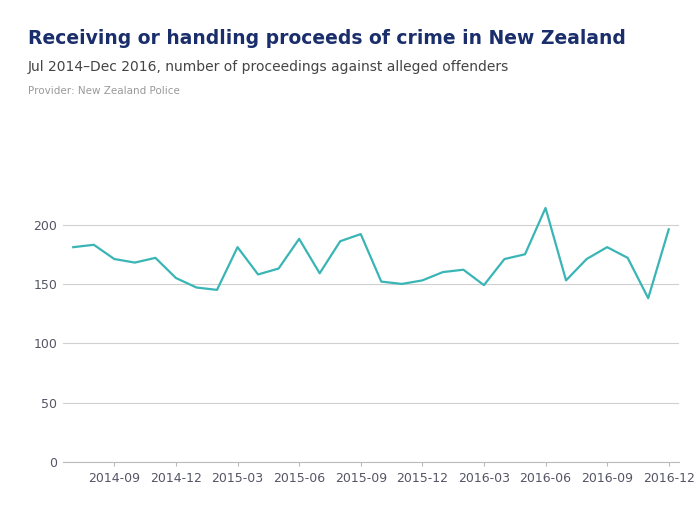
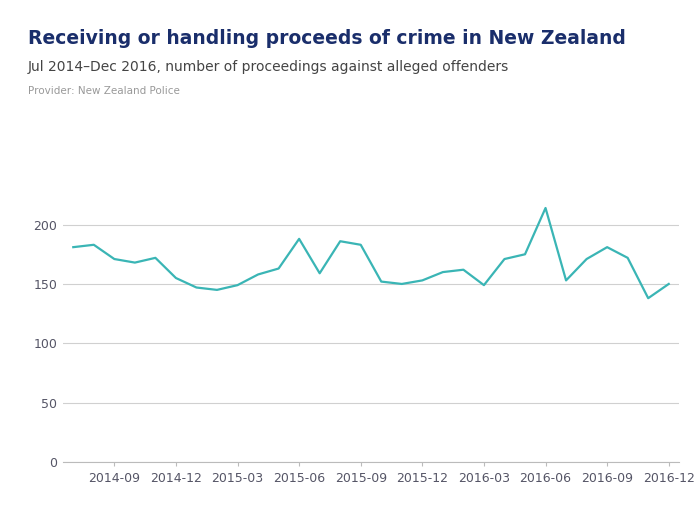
2015-03: 181 -> 149
2015-09: 192 -> 183
2016-12: 196 -> 150
